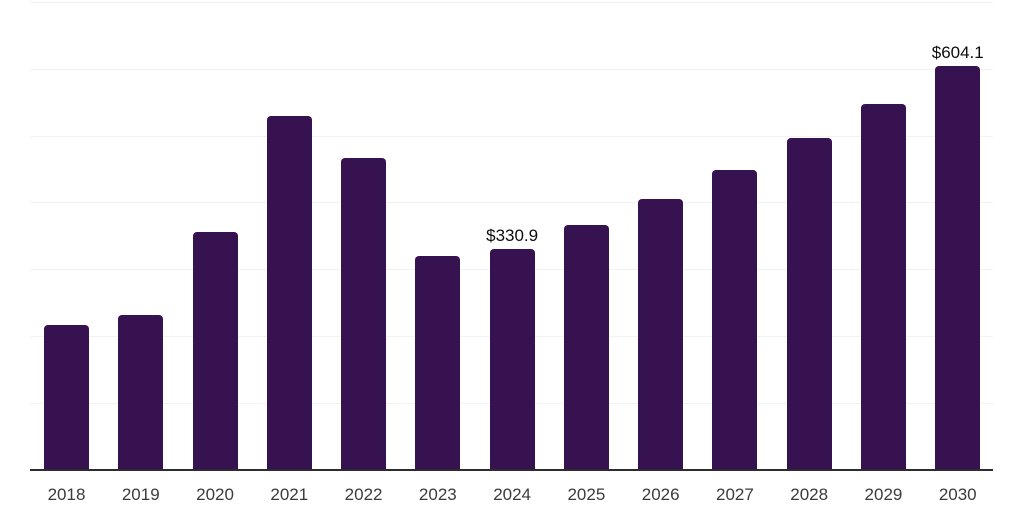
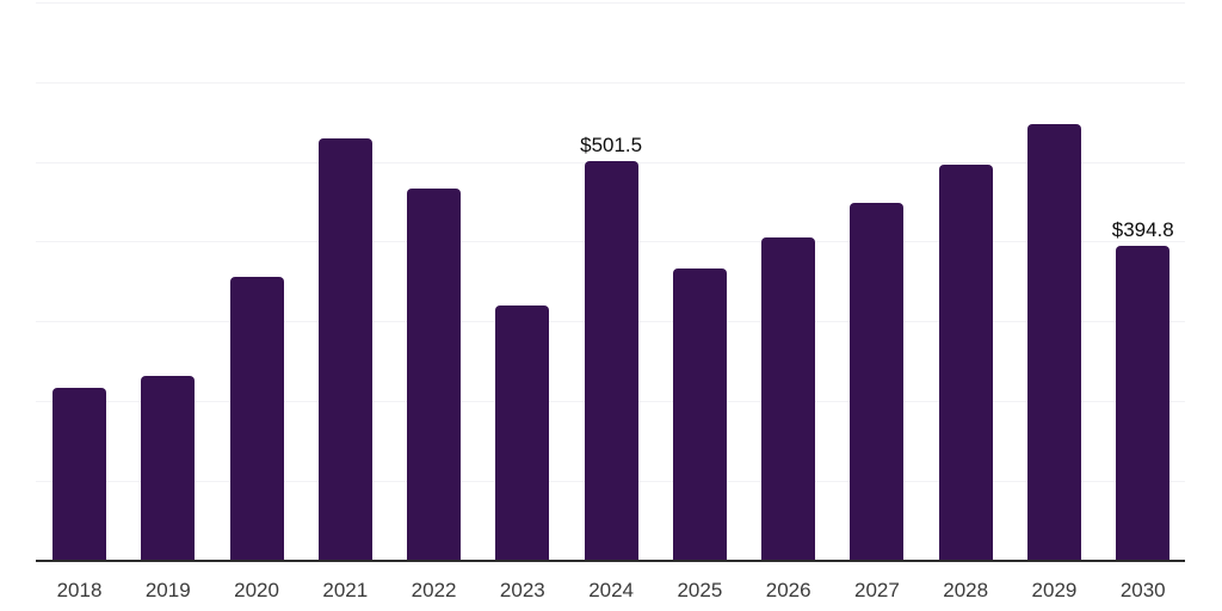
2024: $330.9 -> $501.5
2030: $604.1 -> $394.8
